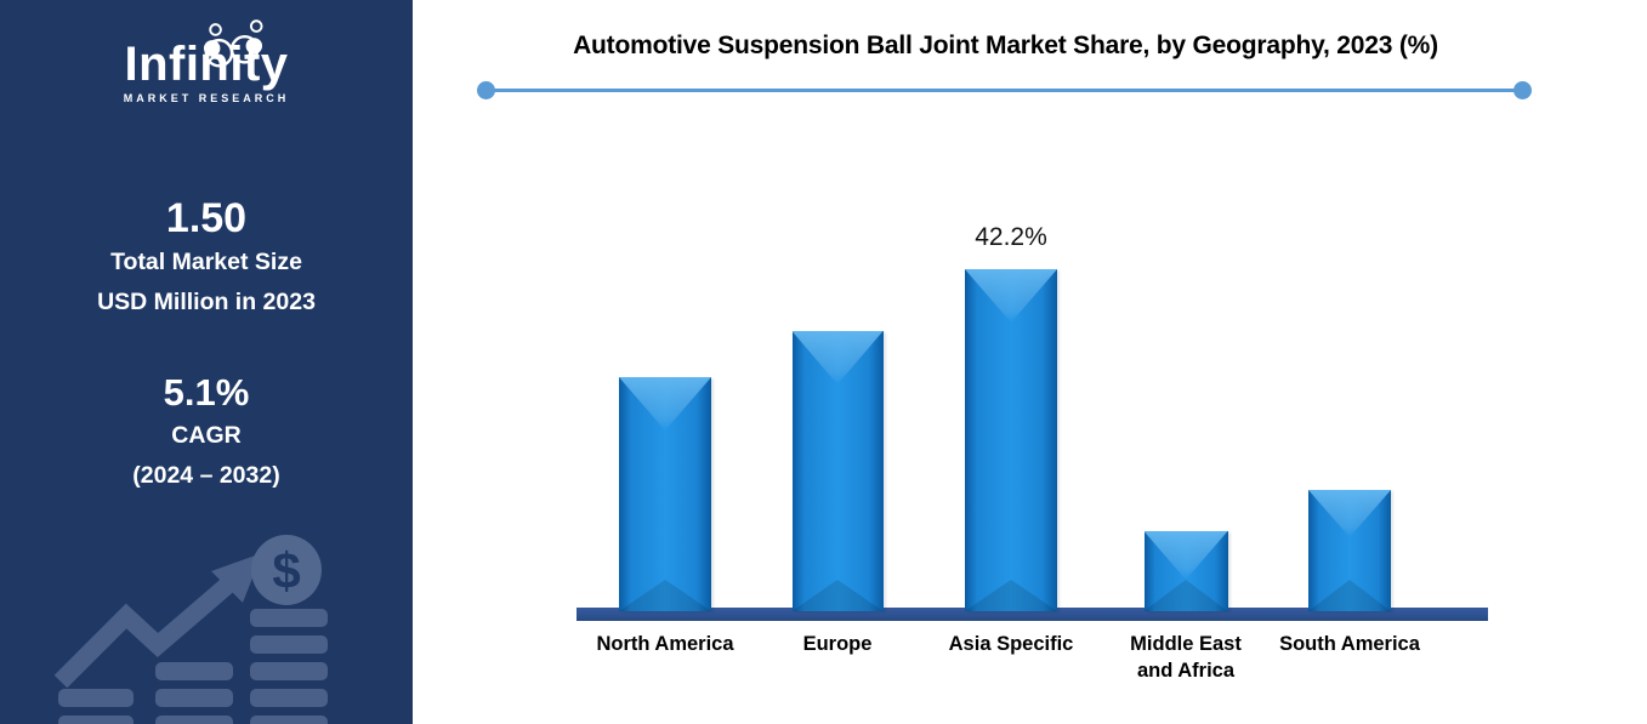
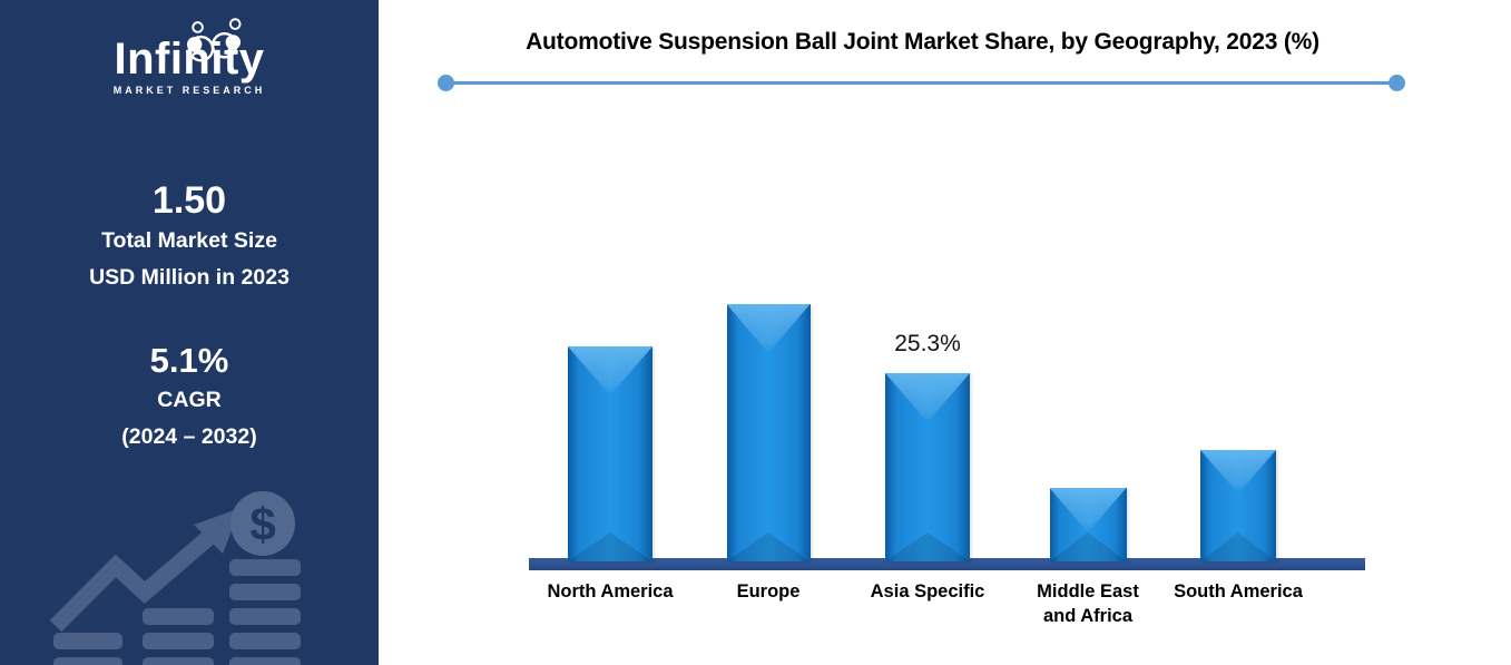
Asia Specific: 42.2% -> 25.3%
